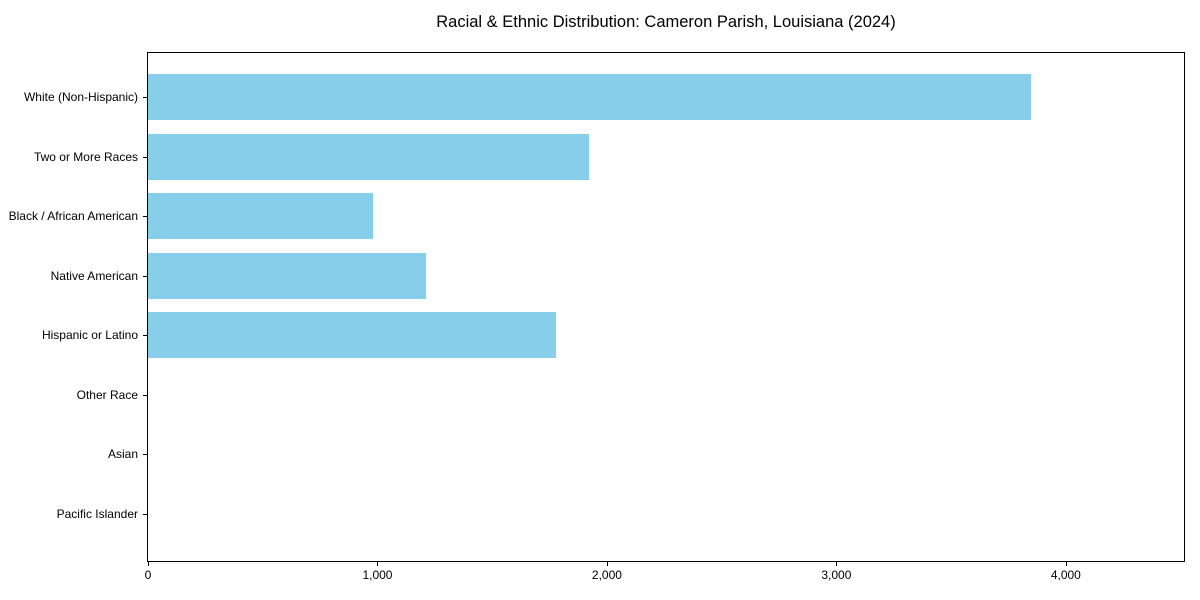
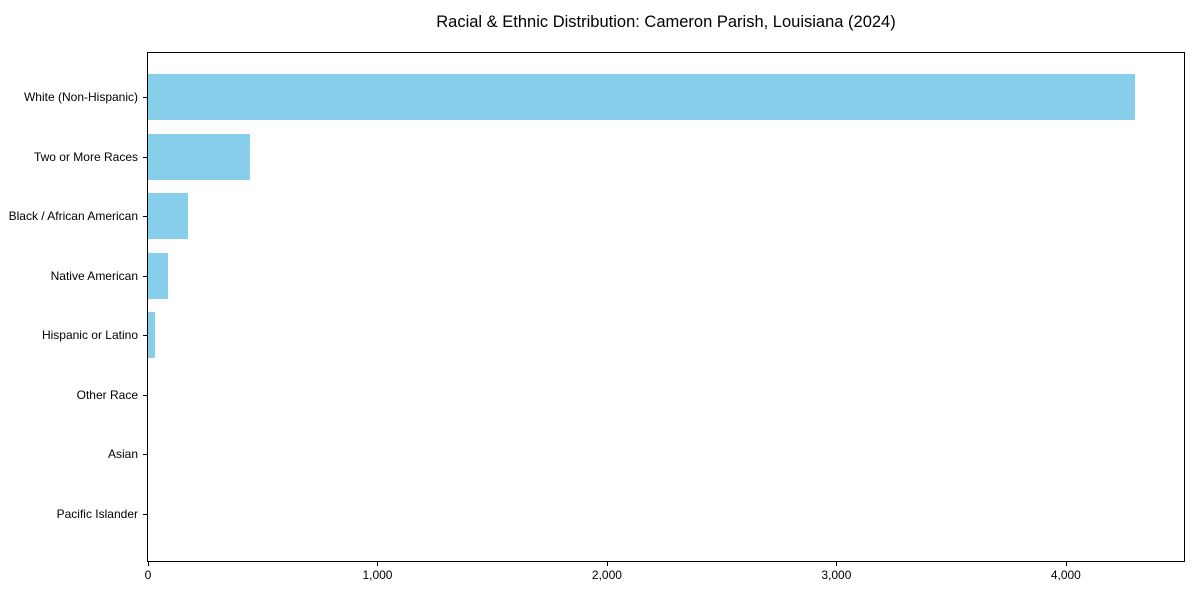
White (Non-Hispanic): 3850 -> 4300
Two or More Races: 1920 -> 440
Black / African American: 980 -> 180
Native American: 1210 -> 80
Hispanic or Latino: 1780 -> 30
